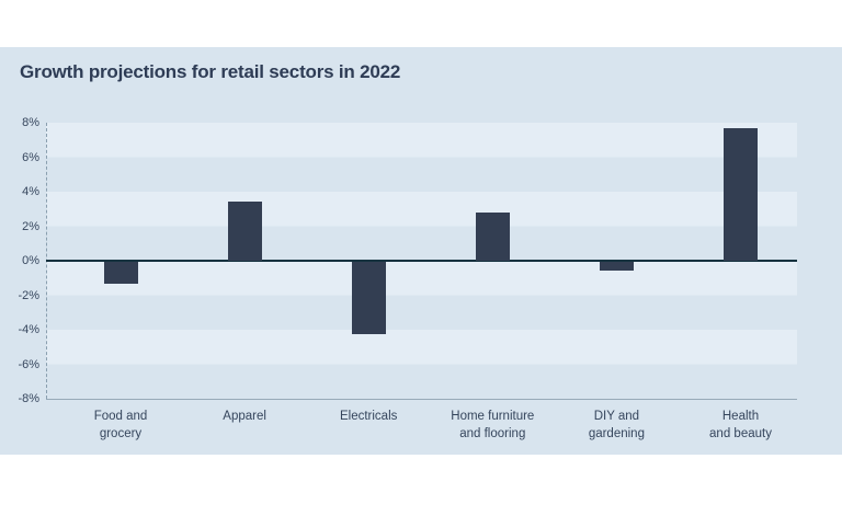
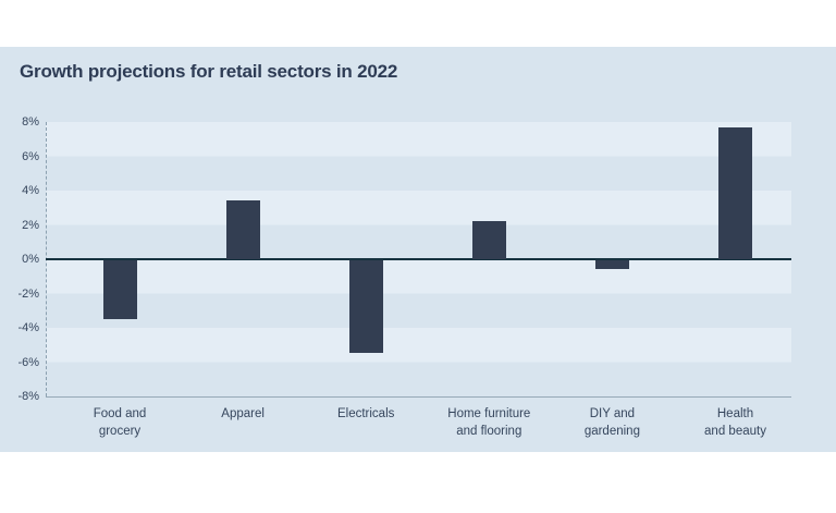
Food and grocery: -1.3% -> -3.4%
Electricals: -4.2% -> -5.4%
Home furniture and flooring: 2.8% -> 2.2%
